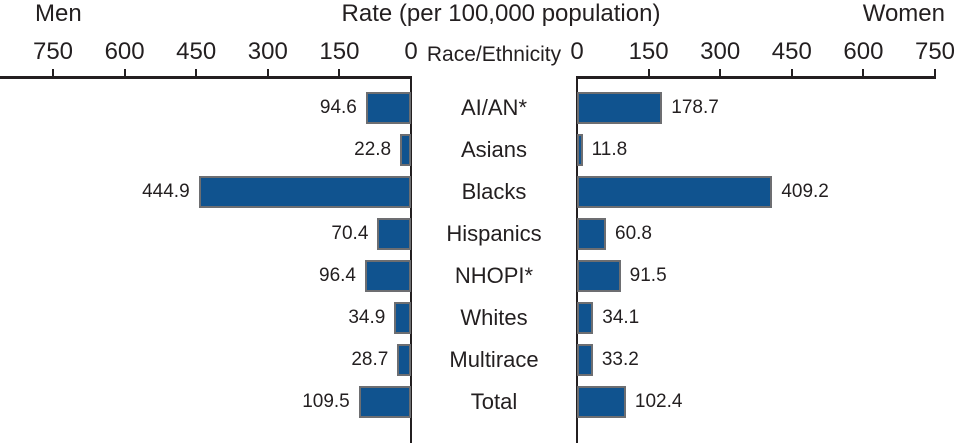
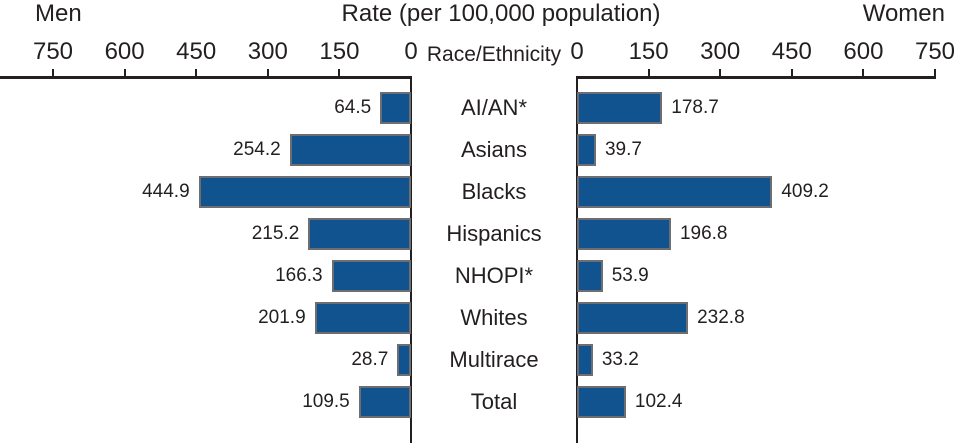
Men/AI/AN*: 94.6 -> 64.5
Men/Asians: 22.8 -> 254.2
Women/Asians: 11.8 -> 39.7
Men/Hispanics: 70.4 -> 215.2
Women/Hispanics: 60.8 -> 196.8
Men/NHOPI*: 96.4 -> 166.3
Women/NHOPI*: 91.5 -> 53.9
Men/Whites: 34.9 -> 201.9
Women/Whites: 34.1 -> 232.8
